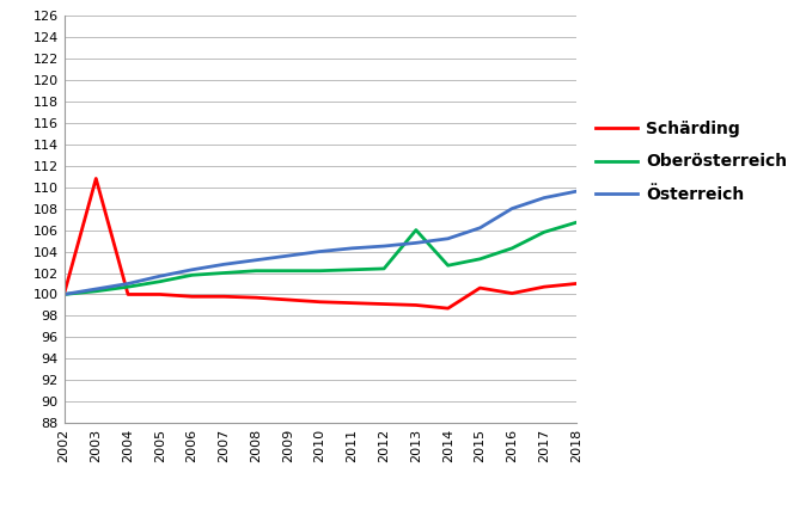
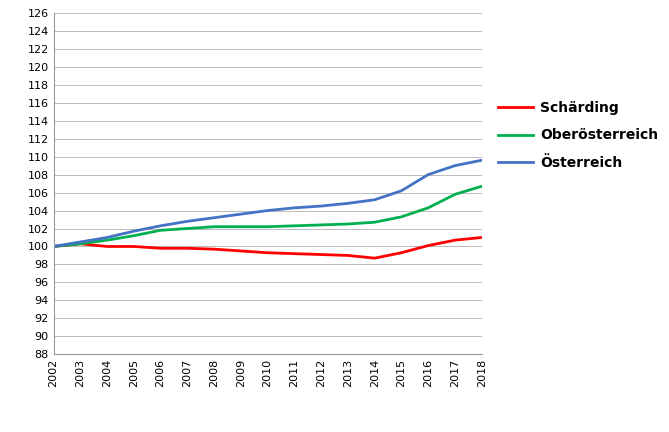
Schärding/2003: 110.8 -> 100.3
Oberösterreich/2013: 106.0 -> 102.5
Schärding/2015: 100.6 -> 99.3
